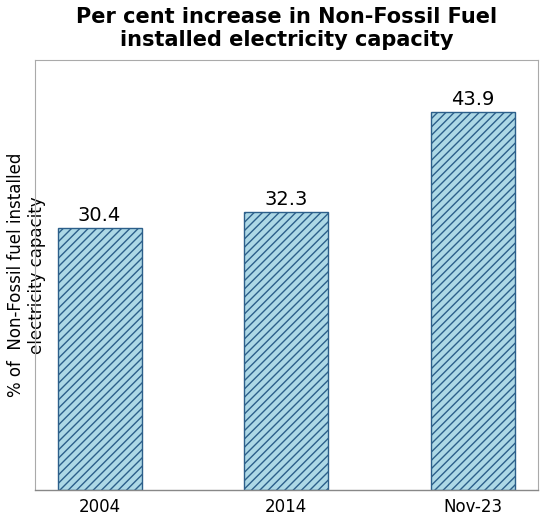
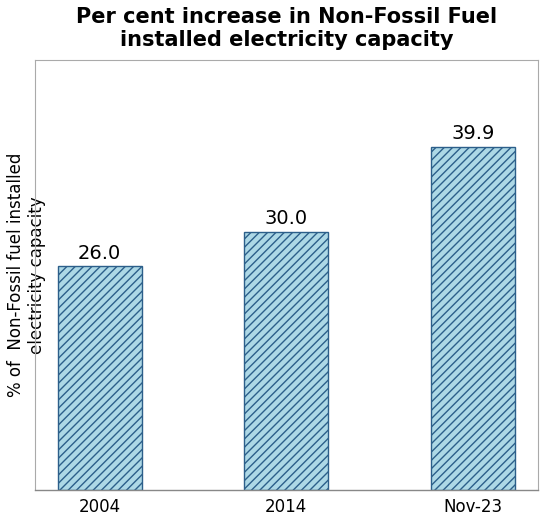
2004: 30.4 -> 26.0
2014: 32.3 -> 30.0
Nov-23: 43.9 -> 39.9
